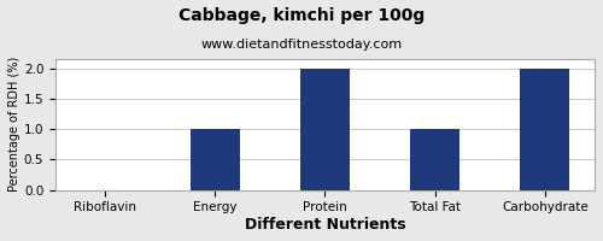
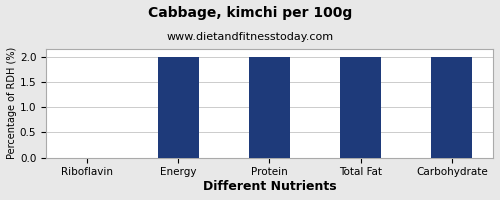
Energy: 1 -> 2
Total Fat: 1 -> 2
